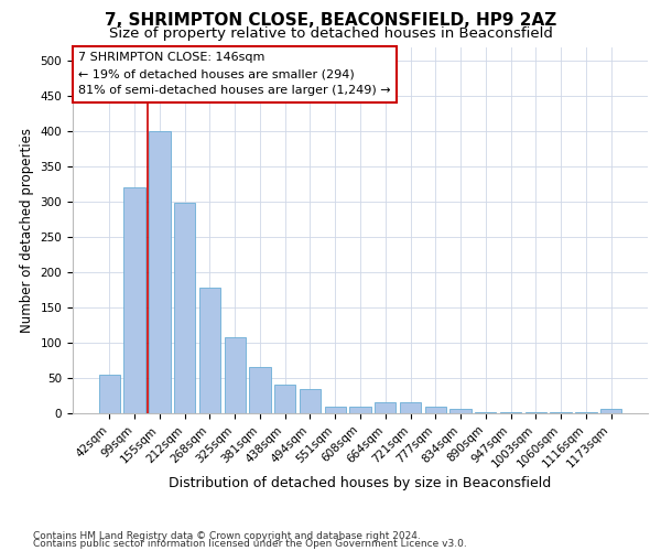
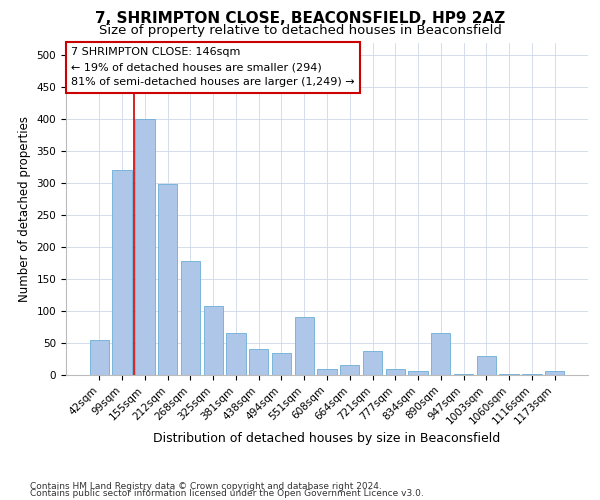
551sqm: 10 -> 90
721sqm: 15 -> 38
890sqm: 2 -> 66
1003sqm: 2 -> 30
